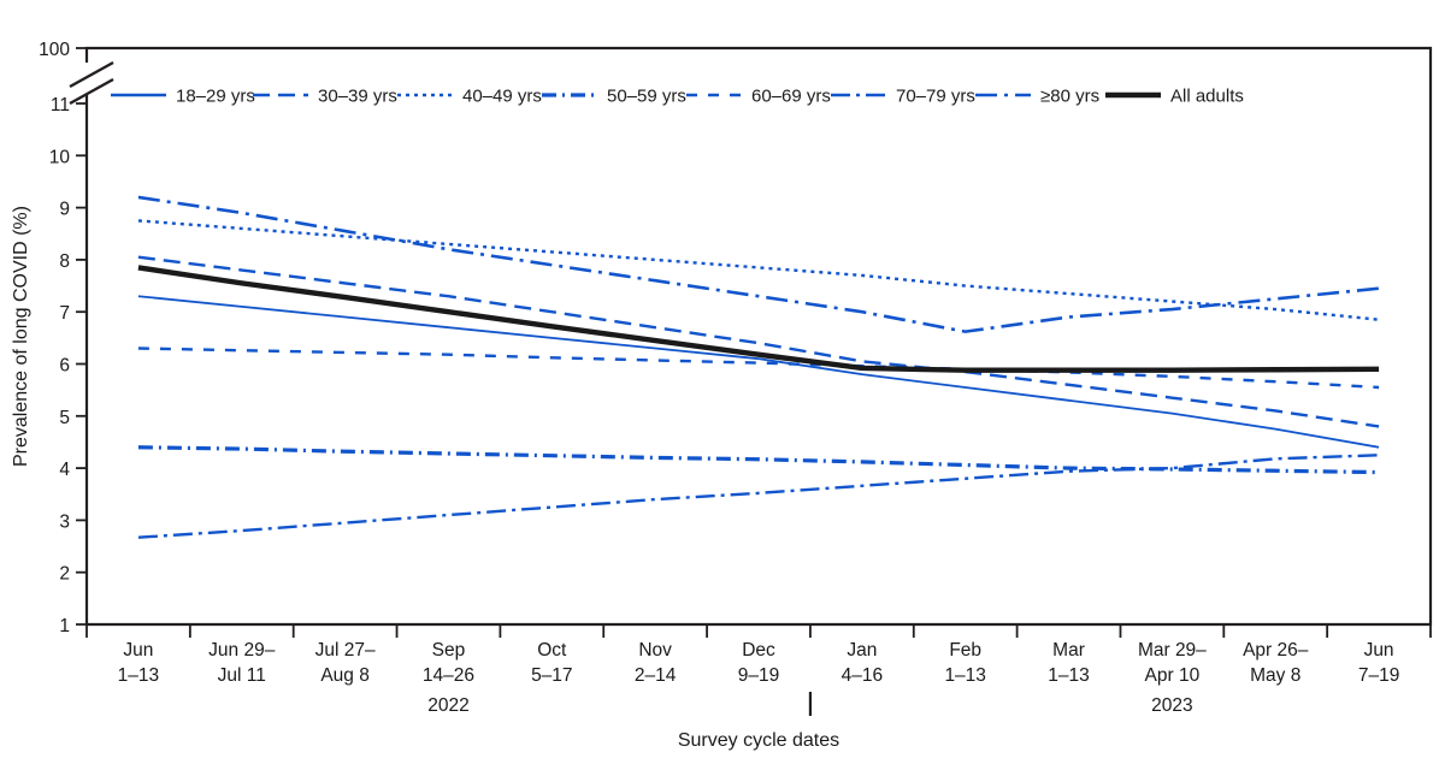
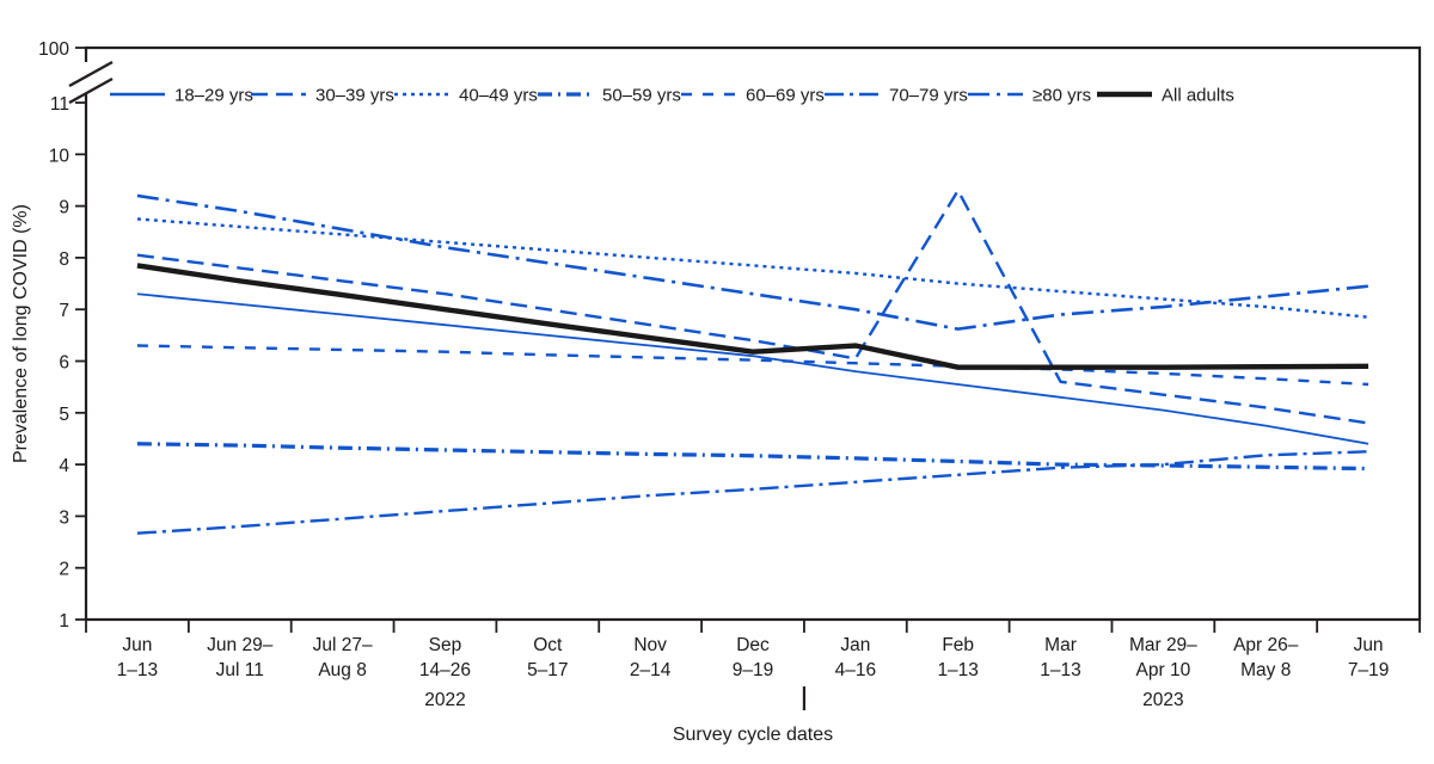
All adults/Jan 4–16: 5.9 -> 6.3
30–39 yrs/Feb 1–13: 5.8 -> 9.3
